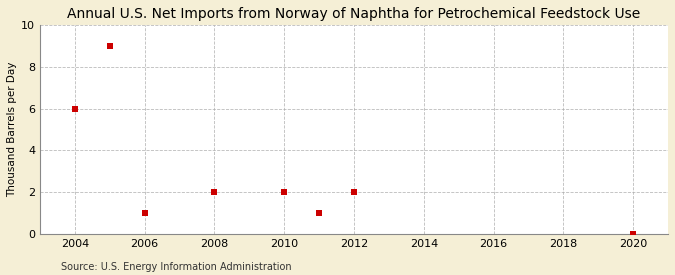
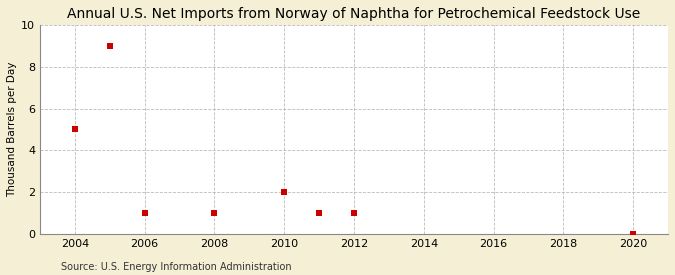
2004: 6 -> 5
2008: 2 -> 1
2012: 2 -> 1
